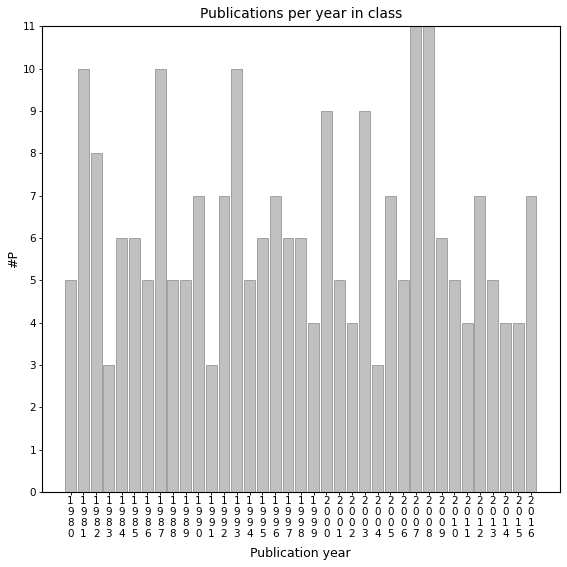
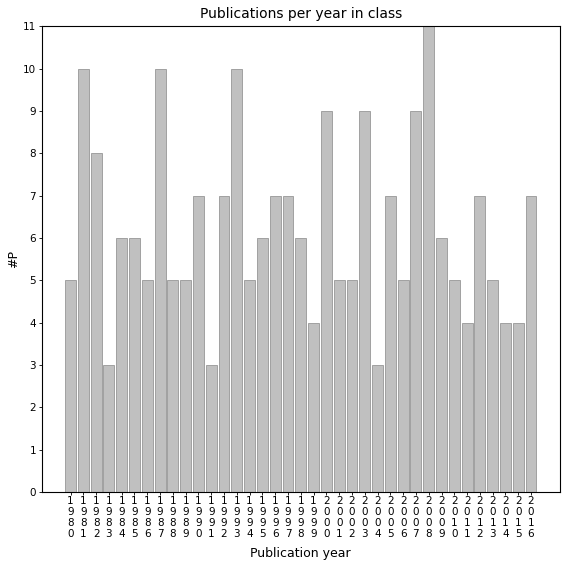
1 9 9 7: 6 -> 7
2 0 0 2: 4 -> 5
2 0 0 7: 11 -> 9
